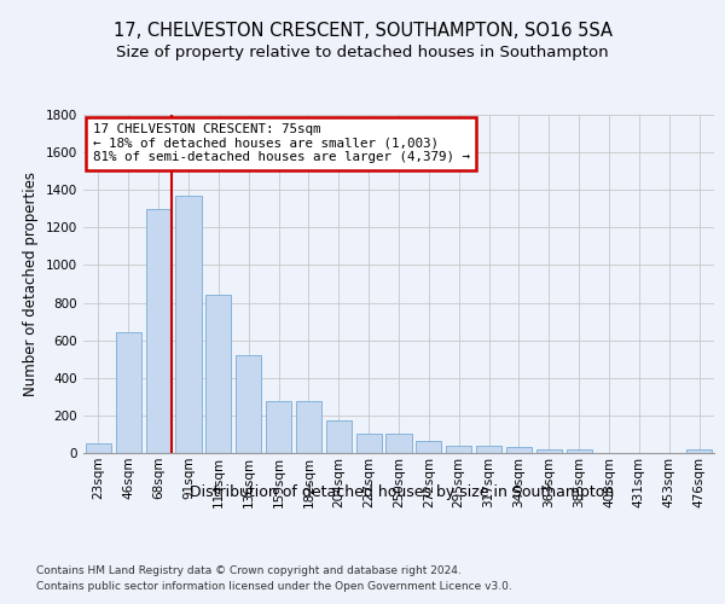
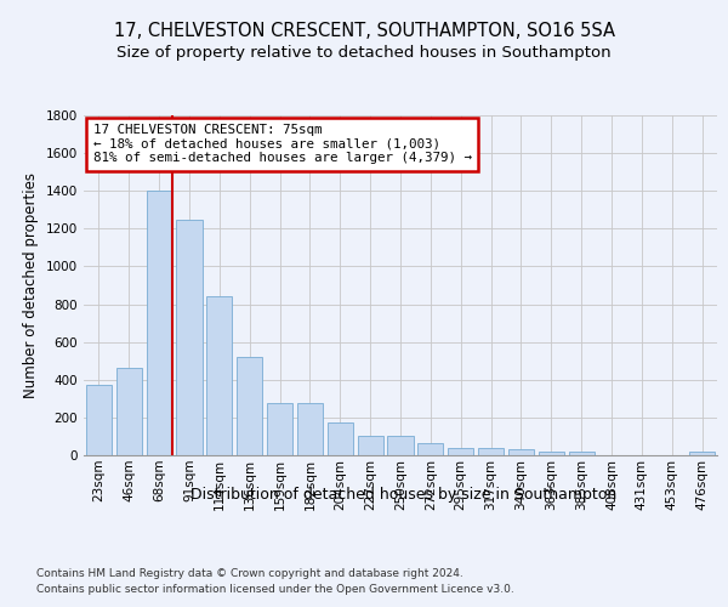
23sqm: 50 -> 370
46sqm: 640 -> 460
68sqm: 1300 -> 1400
91sqm: 1370 -> 1250
